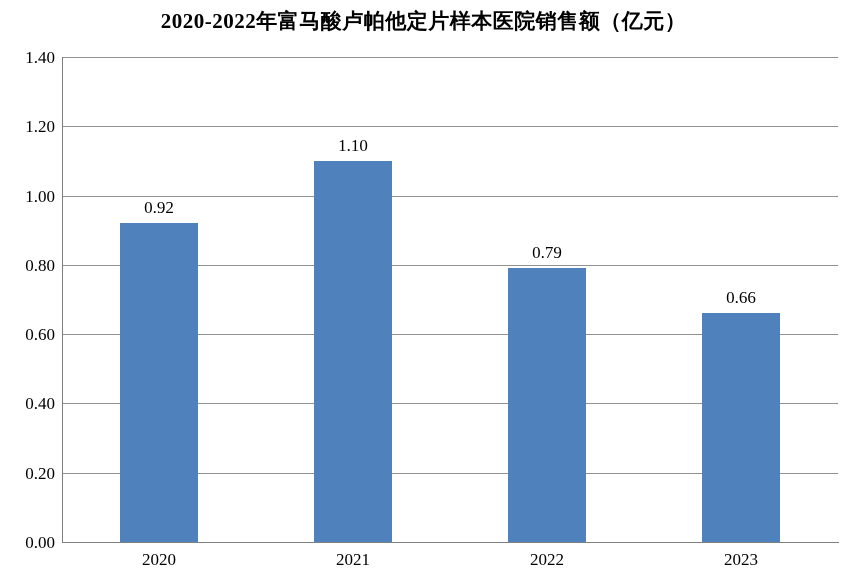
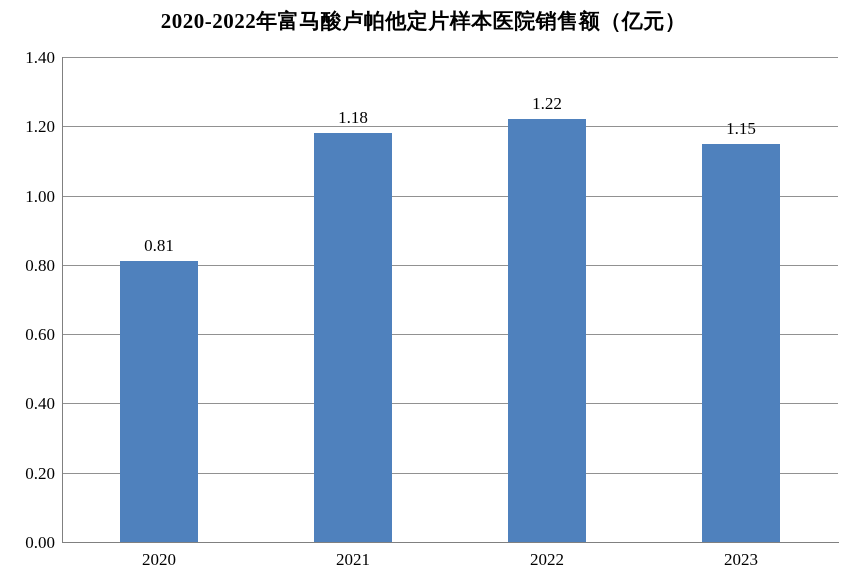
2020: 0.92 -> 0.81
2021: 1.10 -> 1.18
2022: 0.79 -> 1.22
2023: 0.66 -> 1.15
